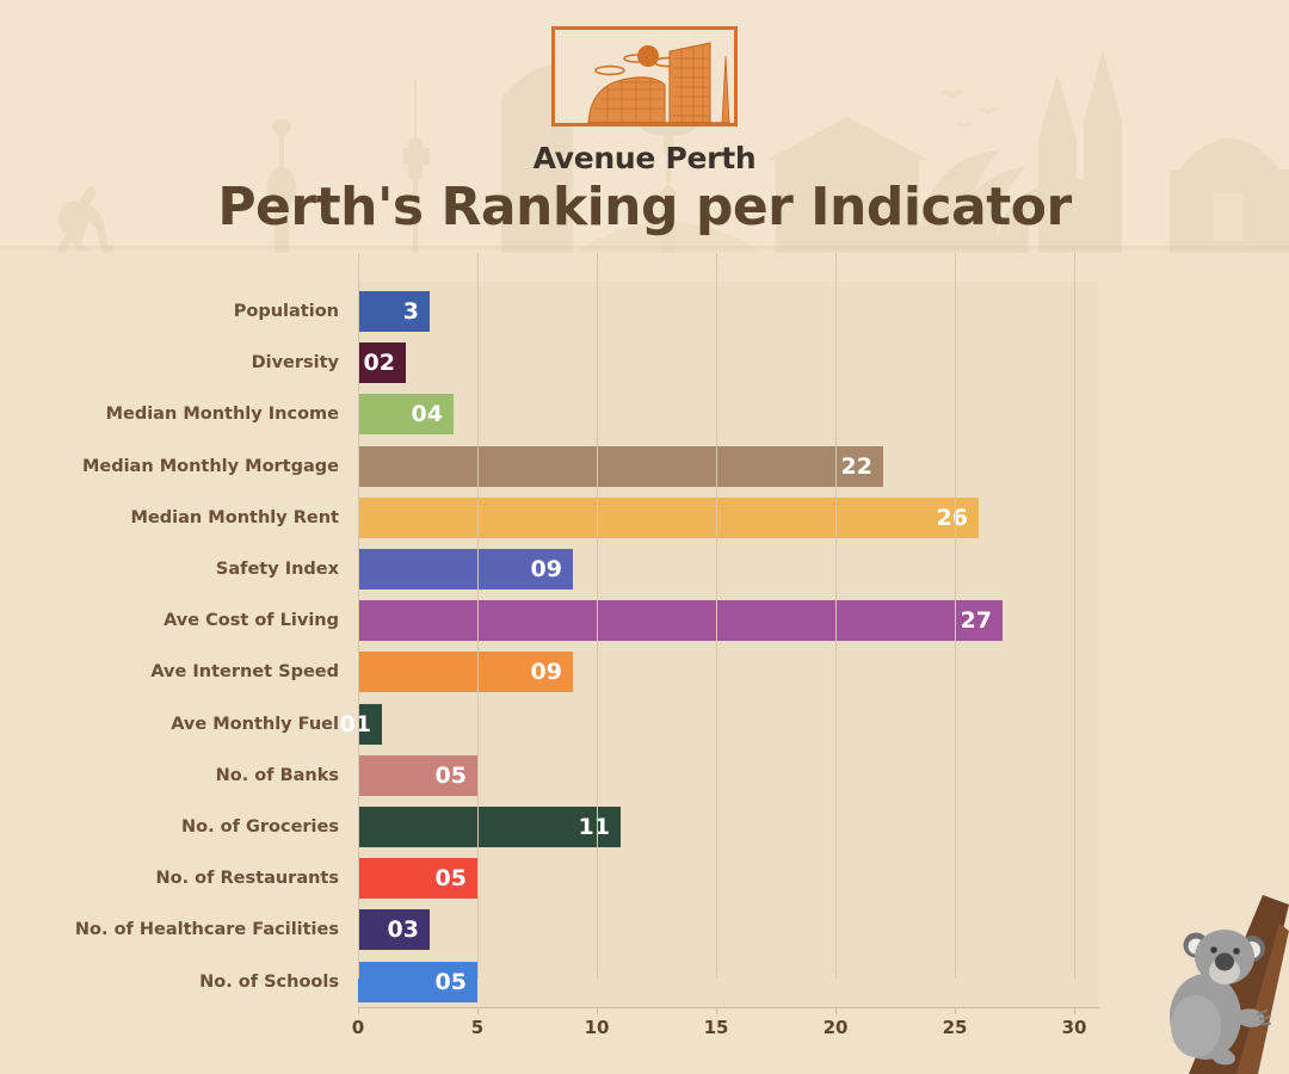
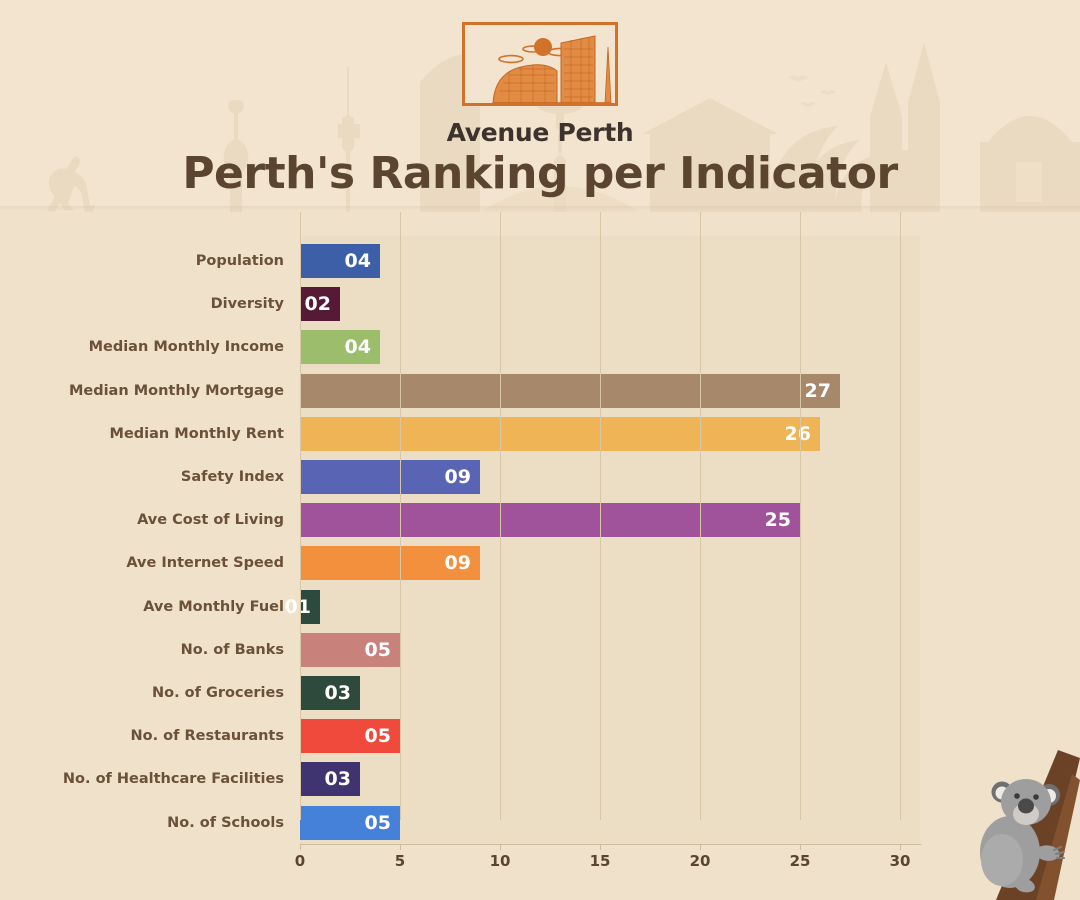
Population: 3 -> 04
Median Monthly Mortgage: 22 -> 27
Ave Cost of Living: 27 -> 25
No. of Groceries: 11 -> 03
